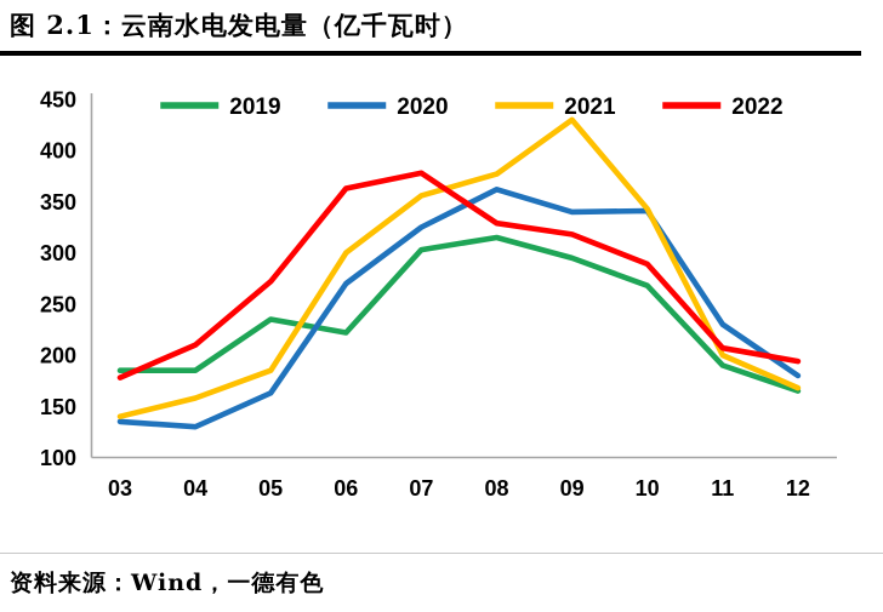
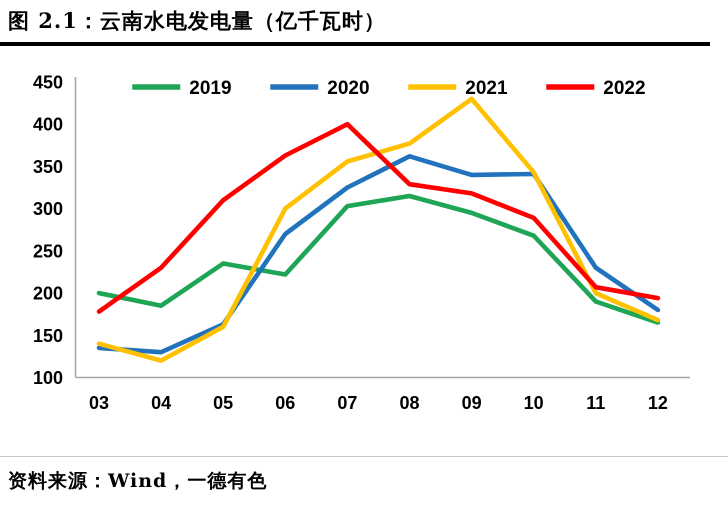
2019/03: 180 -> 200
2021/04: 160 -> 120
2022/04: 210 -> 230
2021/05: 180 -> 160
2022/05: 270 -> 310
2022/07: 380 -> 400
